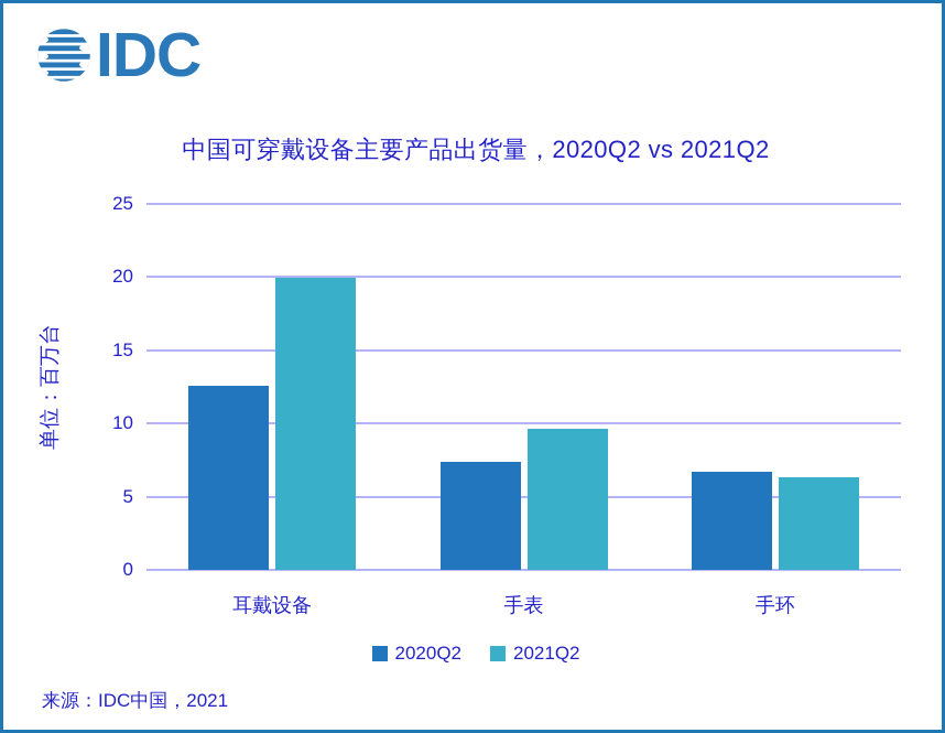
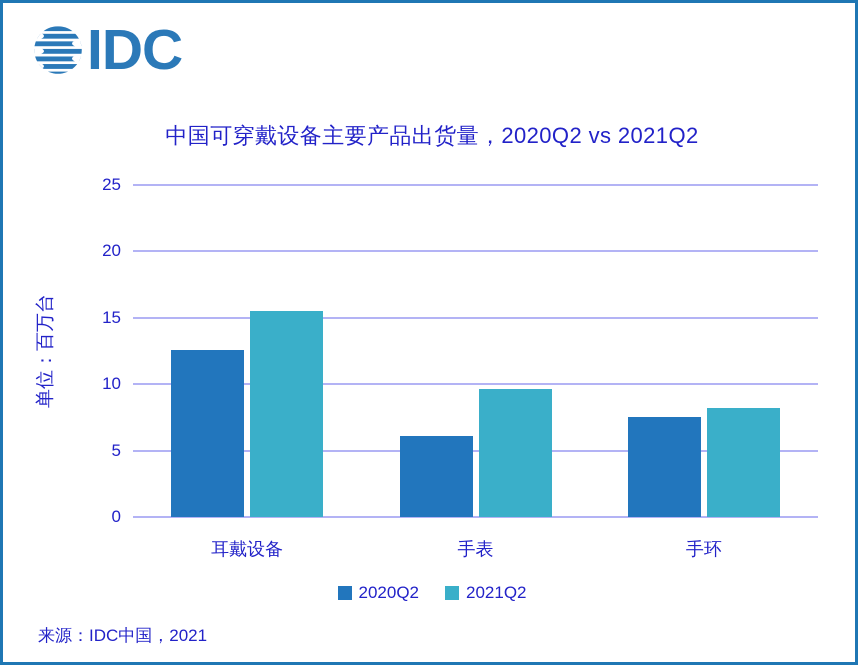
2021Q2/耳戴设备: 19.9 -> 15.5
2020Q2/手表: 7.4 -> 6.1
2020Q2/手环: 6.7 -> 7.5
2021Q2/手环: 6.3 -> 8.2
